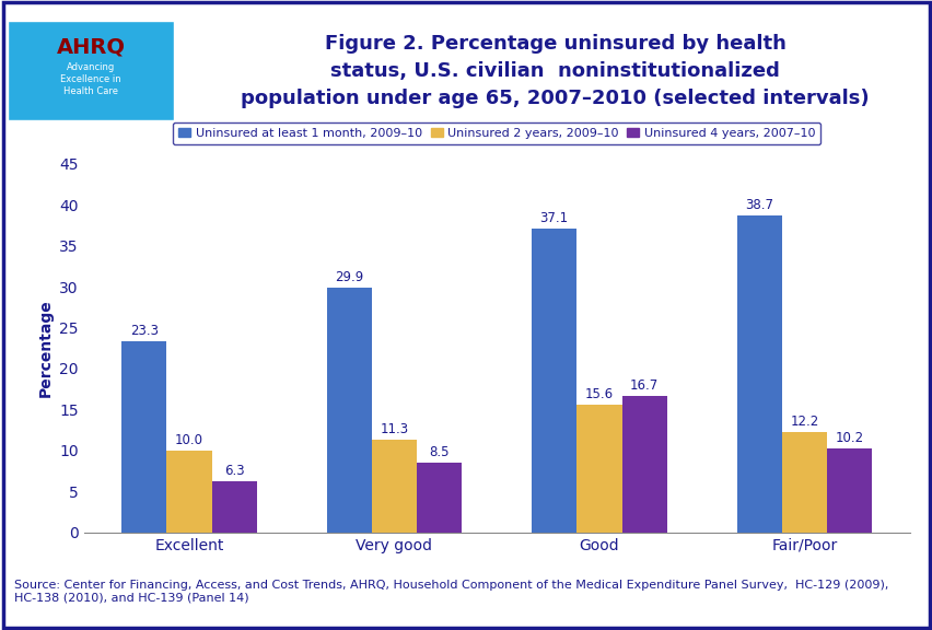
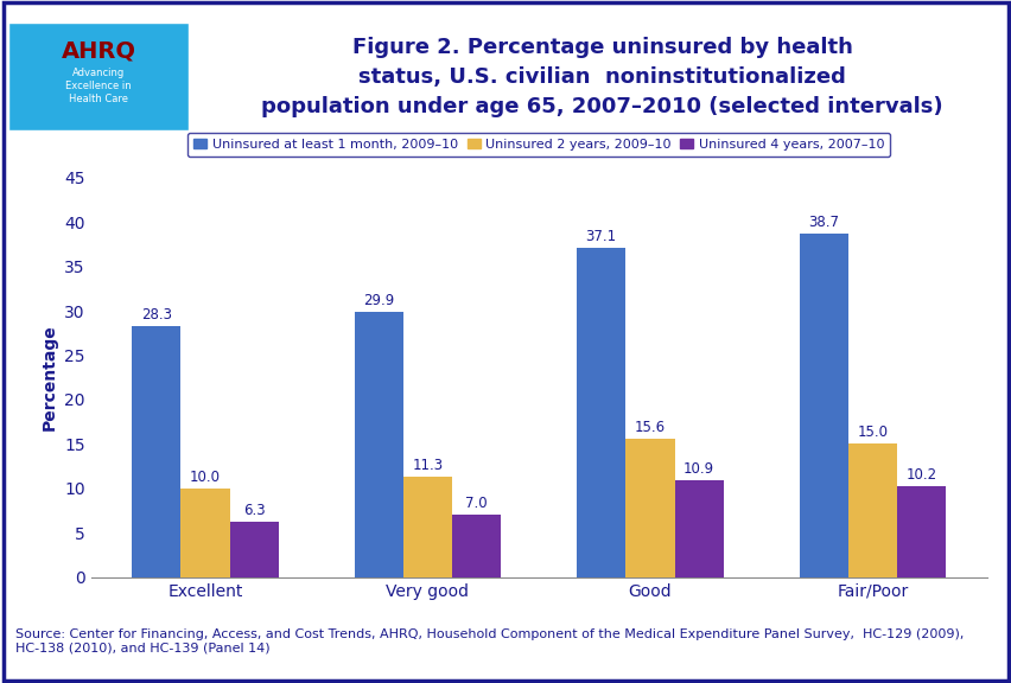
Uninsured at least 1 month, 2009–10/Excellent: 23.3 -> 28.3
Uninsured 4 years, 2007–10/Very good: 8.5 -> 7.0
Uninsured 4 years, 2007–10/Good: 16.7 -> 10.9
Uninsured 2 years, 2009–10/Fair/Poor: 12.2 -> 15.0
